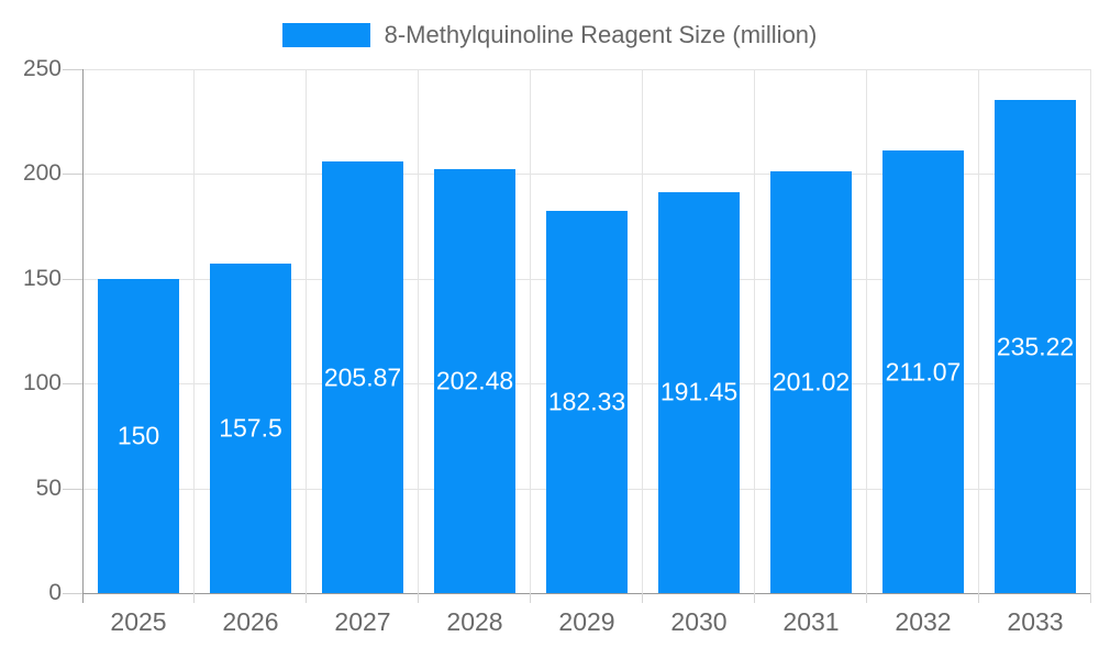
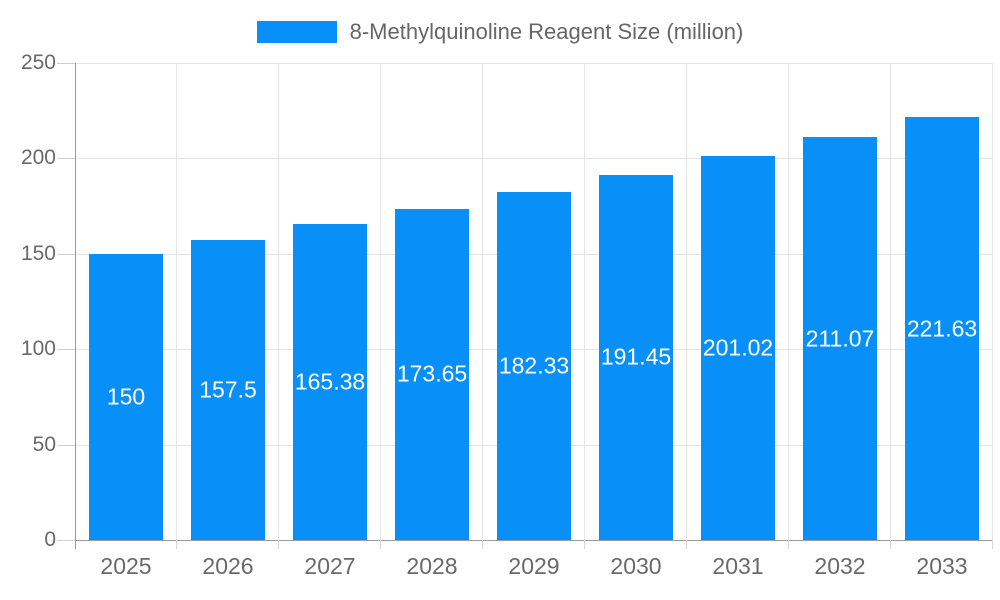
2027: 205.87 -> 165.38
2028: 202.48 -> 173.65
2033: 235.22 -> 221.63
